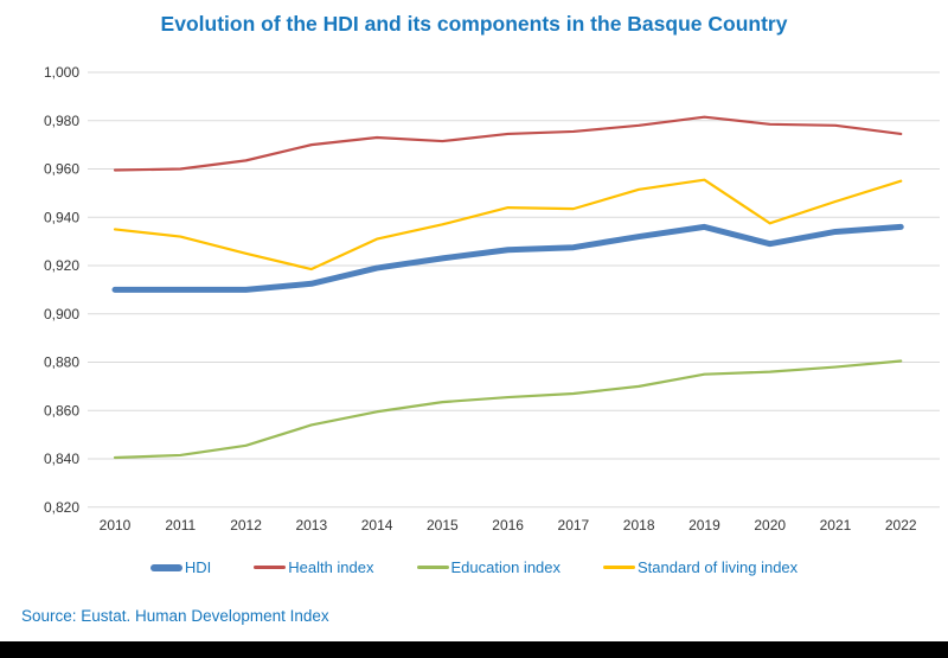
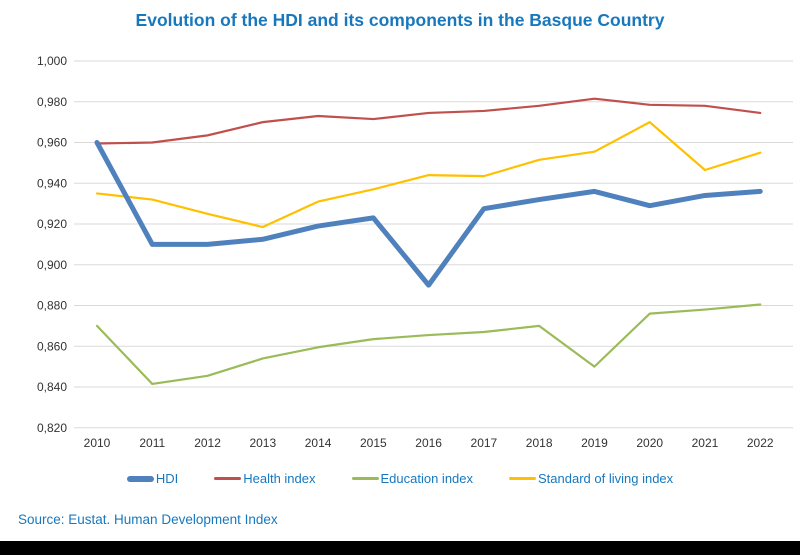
HDI/2010: 0,91 -> 0,96
Education index/2010: 0,84 -> 0,87
HDI/2016: 0,93 -> 0,89
Education index/2019: 0,88 -> 0,85
Standard of living index/2020: 0,94 -> 0,97
